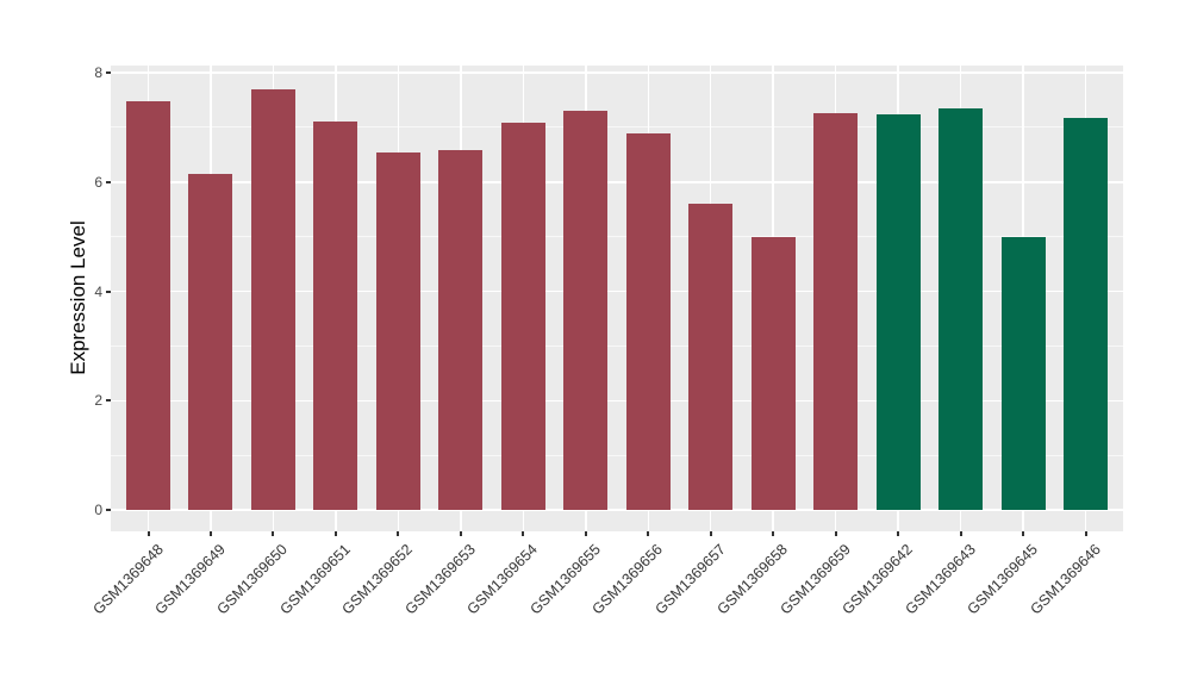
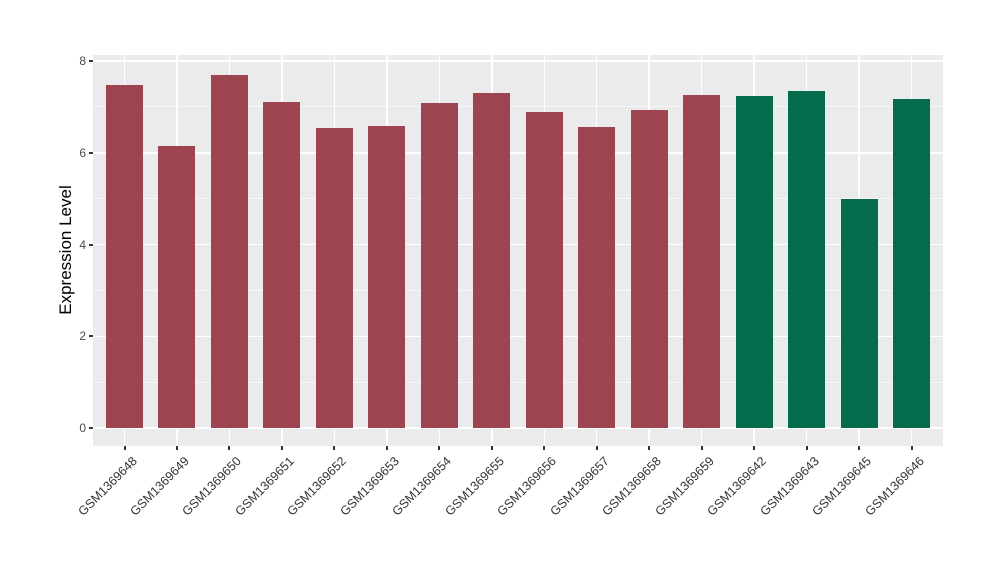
GSM1369657: 5.6 -> 6.6
GSM1369658: 5.0 -> 6.9
